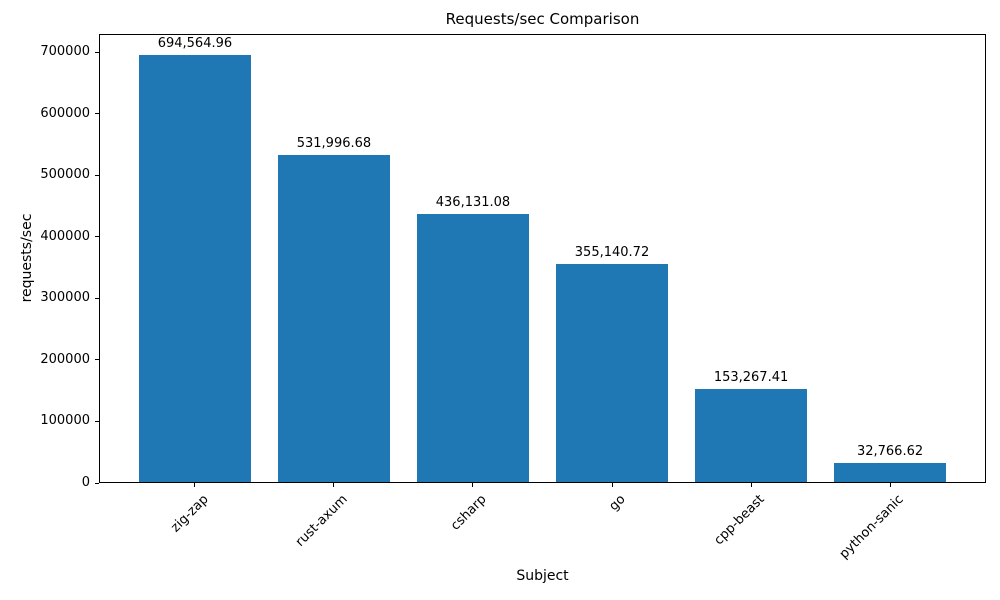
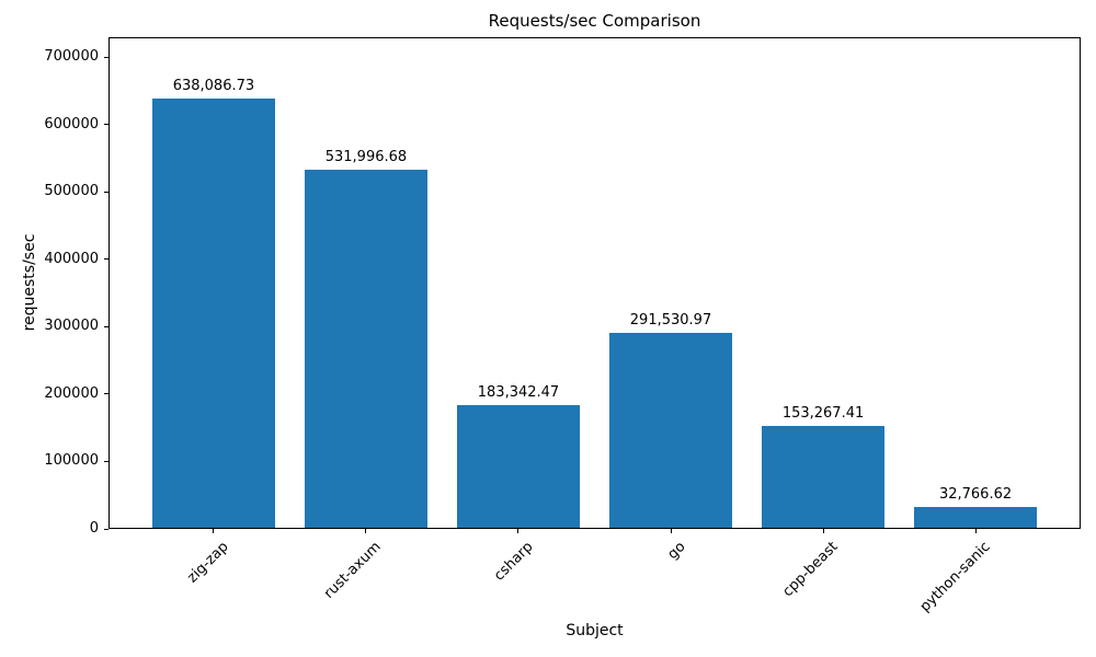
zig-zap: 694,564.96 -> 638,086.73
csharp: 436,131.08 -> 183,342.47
go: 355,140.72 -> 291,530.97
